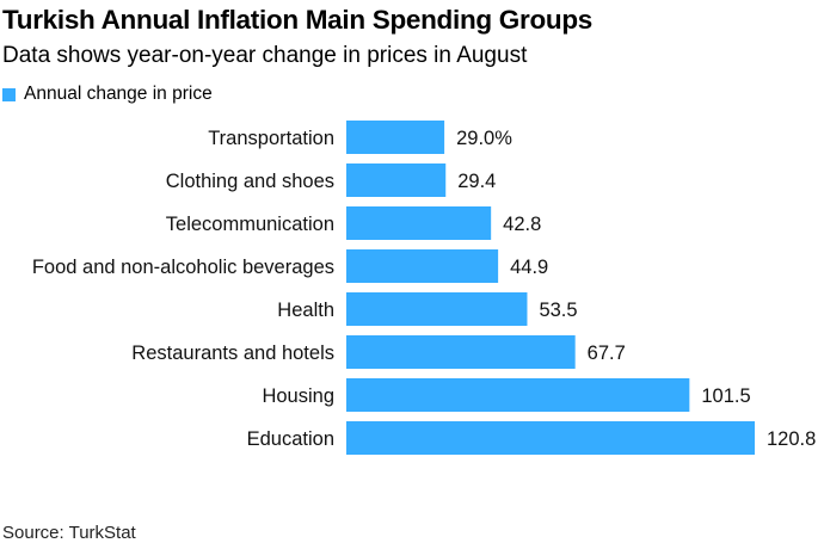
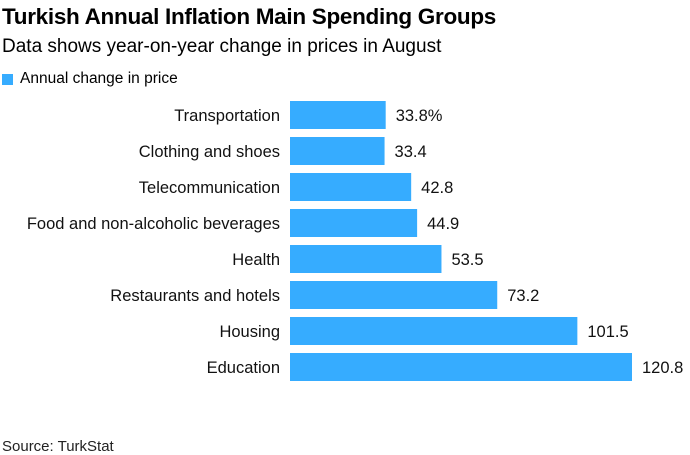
Transportation: 29.0% -> 33.8%
Clothing and shoes: 29.4 -> 33.4
Restaurants and hotels: 67.7 -> 73.2
